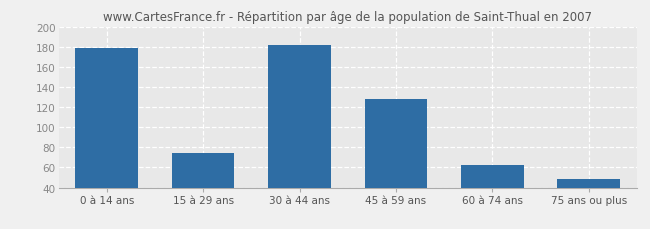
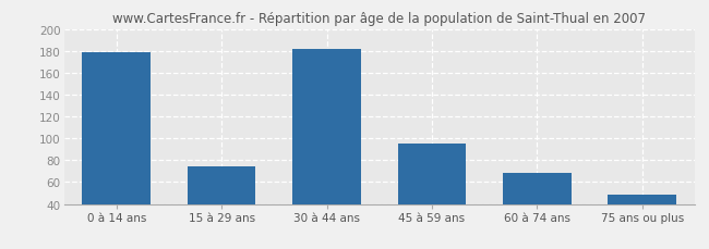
45 à 59 ans: 128 -> 95
60 à 74 ans: 62 -> 68
